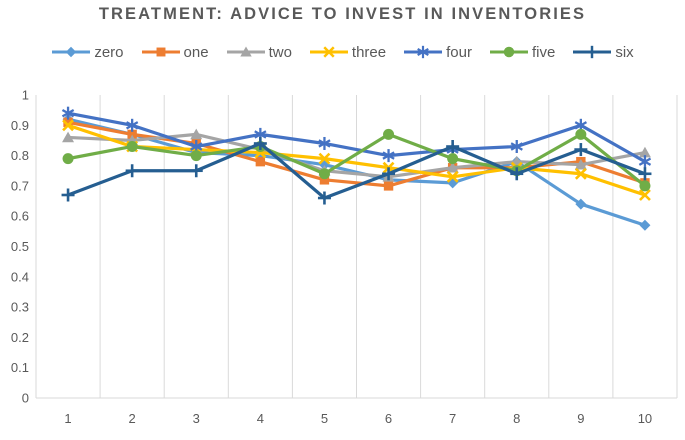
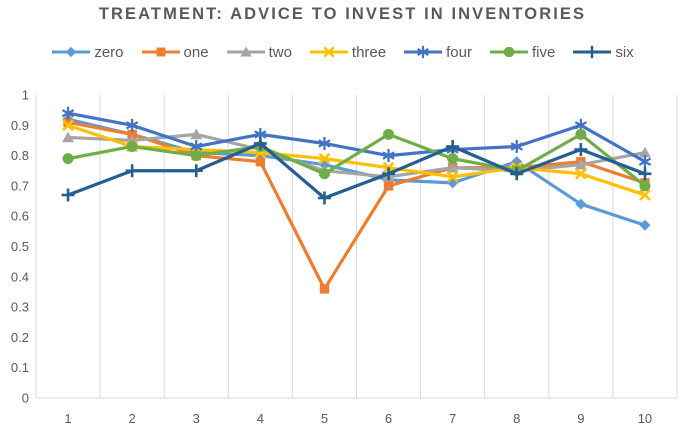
one/3: 0.84 -> 0.80
one/5: 0.72 -> 0.36
two/8: 0.78 -> 0.75
